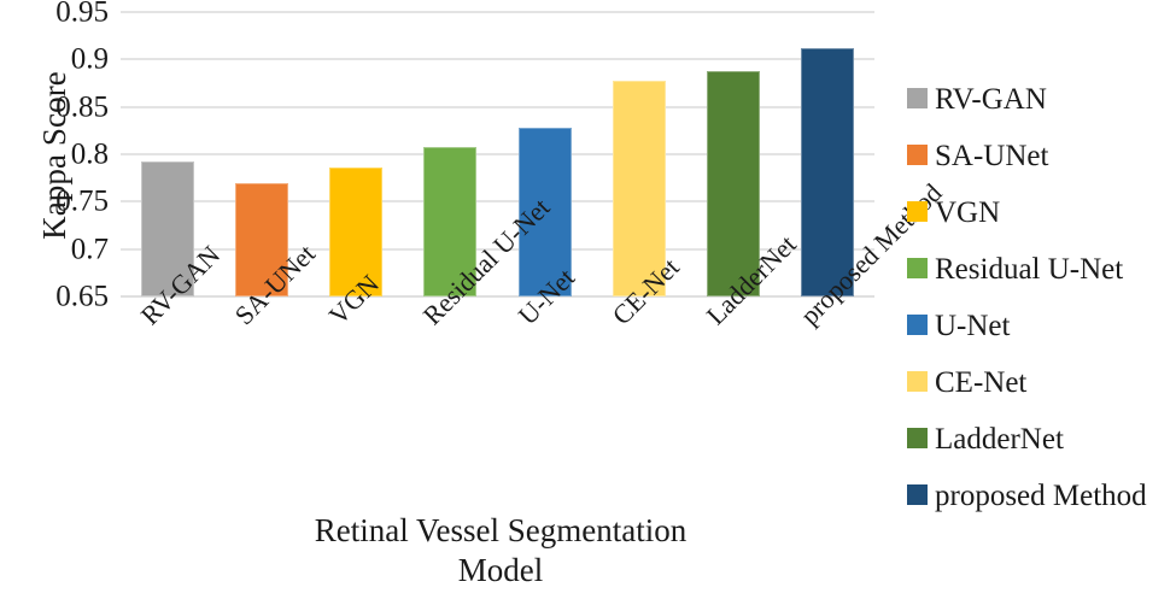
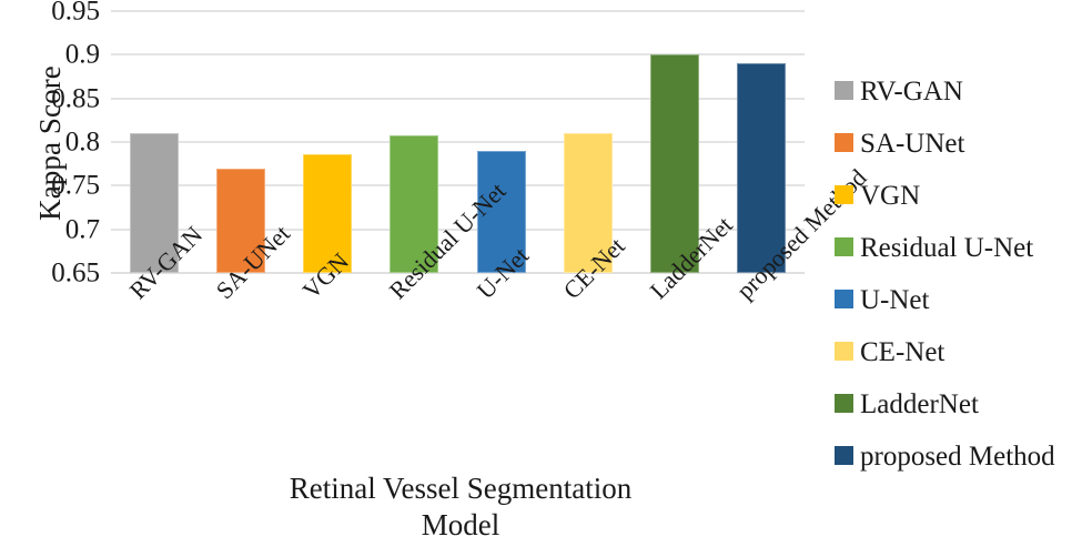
RV-GAN: 0.79 -> 0.81
U-Net: 0.83 -> 0.79
CE-Net: 0.88 -> 0.81
LadderNet: 0.89 -> 0.90
proposed Method: 0.91 -> 0.89
